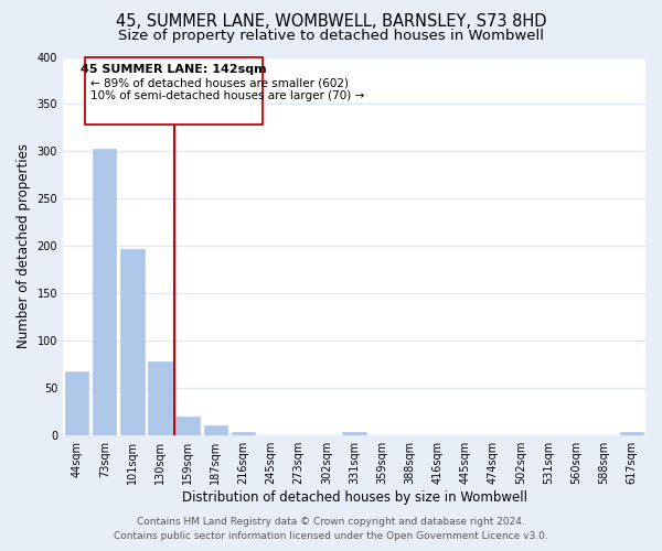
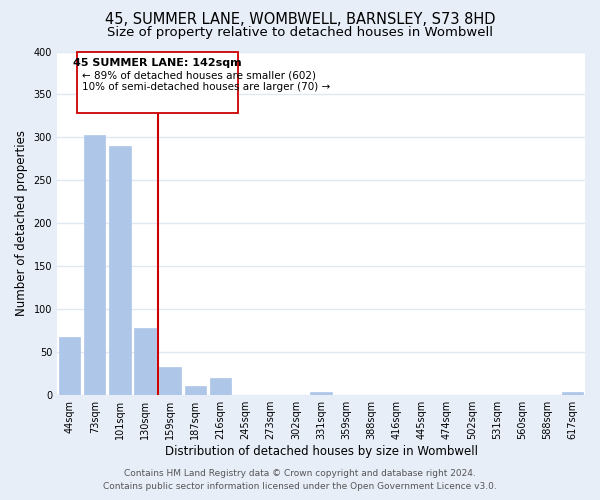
101sqm: 197 -> 290
159sqm: 20 -> 32
216sqm: 3 -> 20
